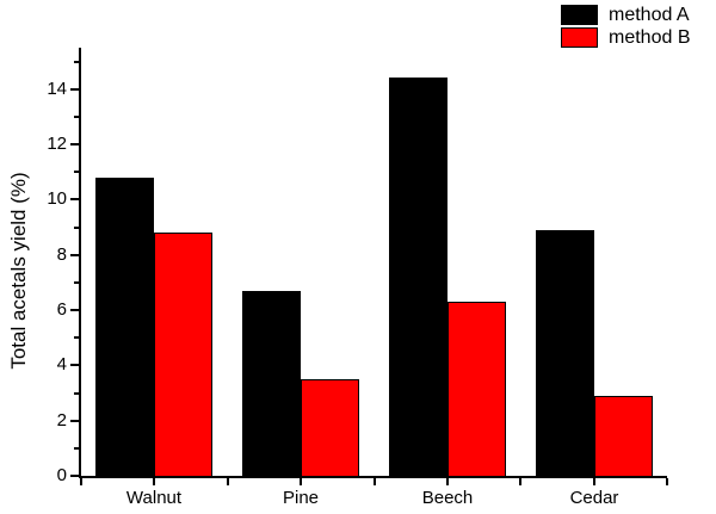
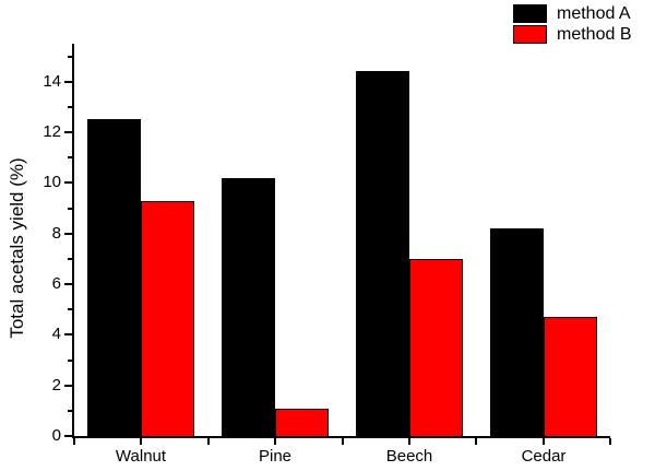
method A/Walnut: 10.8 -> 12.5
method B/Walnut: 8.8 -> 9.3
method A/Pine: 6.7 -> 10.2
method B/Pine: 3.5 -> 1.1
method B/Beech: 6.3 -> 7.0
method A/Cedar: 8.9 -> 8.2
method B/Cedar: 2.9 -> 4.7
